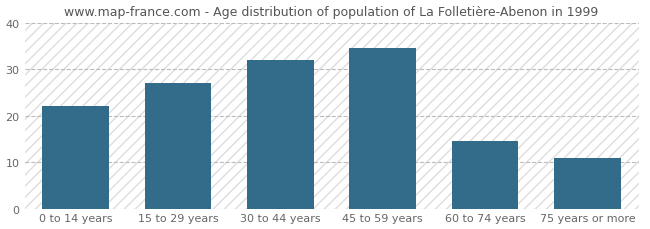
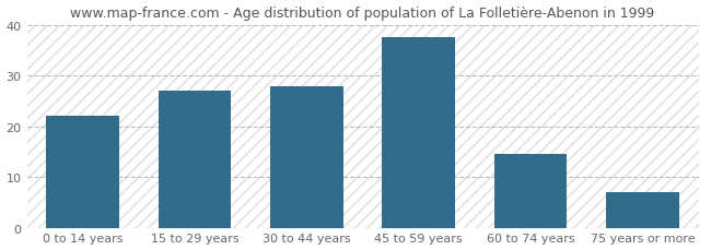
30 to 44 years: 32.0 -> 28.0
45 to 59 years: 34.5 -> 37.5
75 years or more: 11.0 -> 7.0
